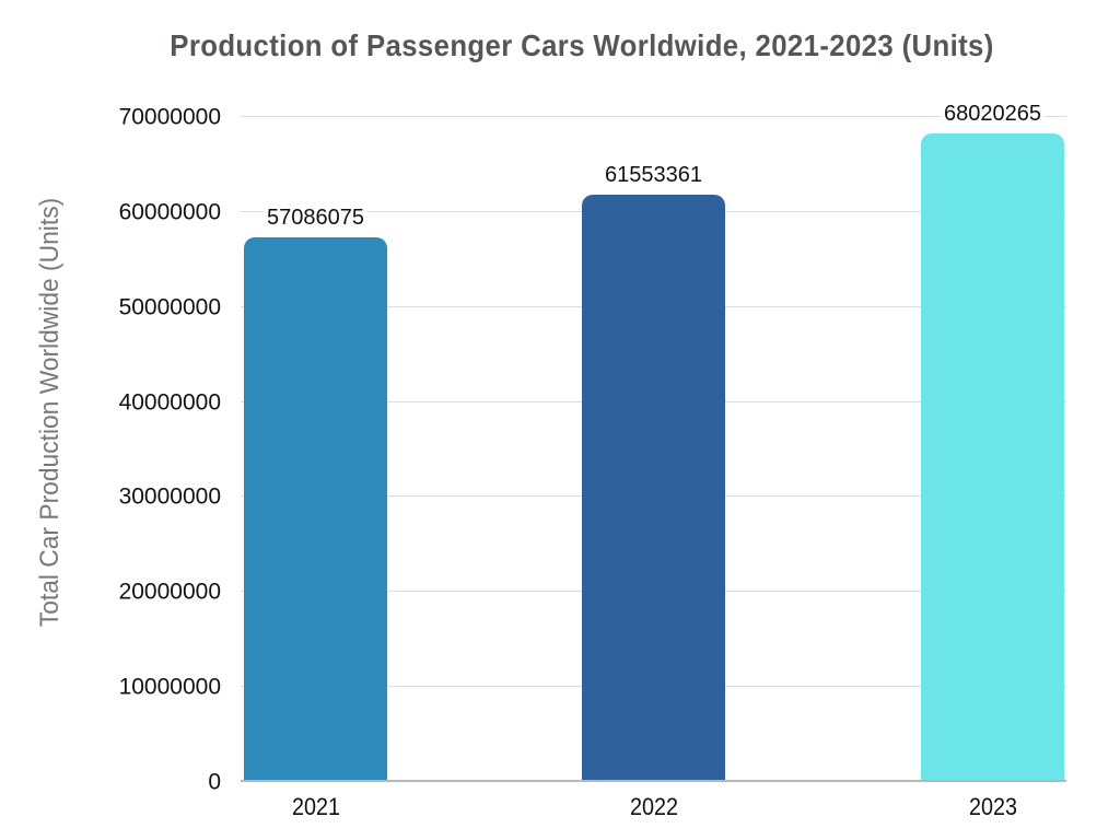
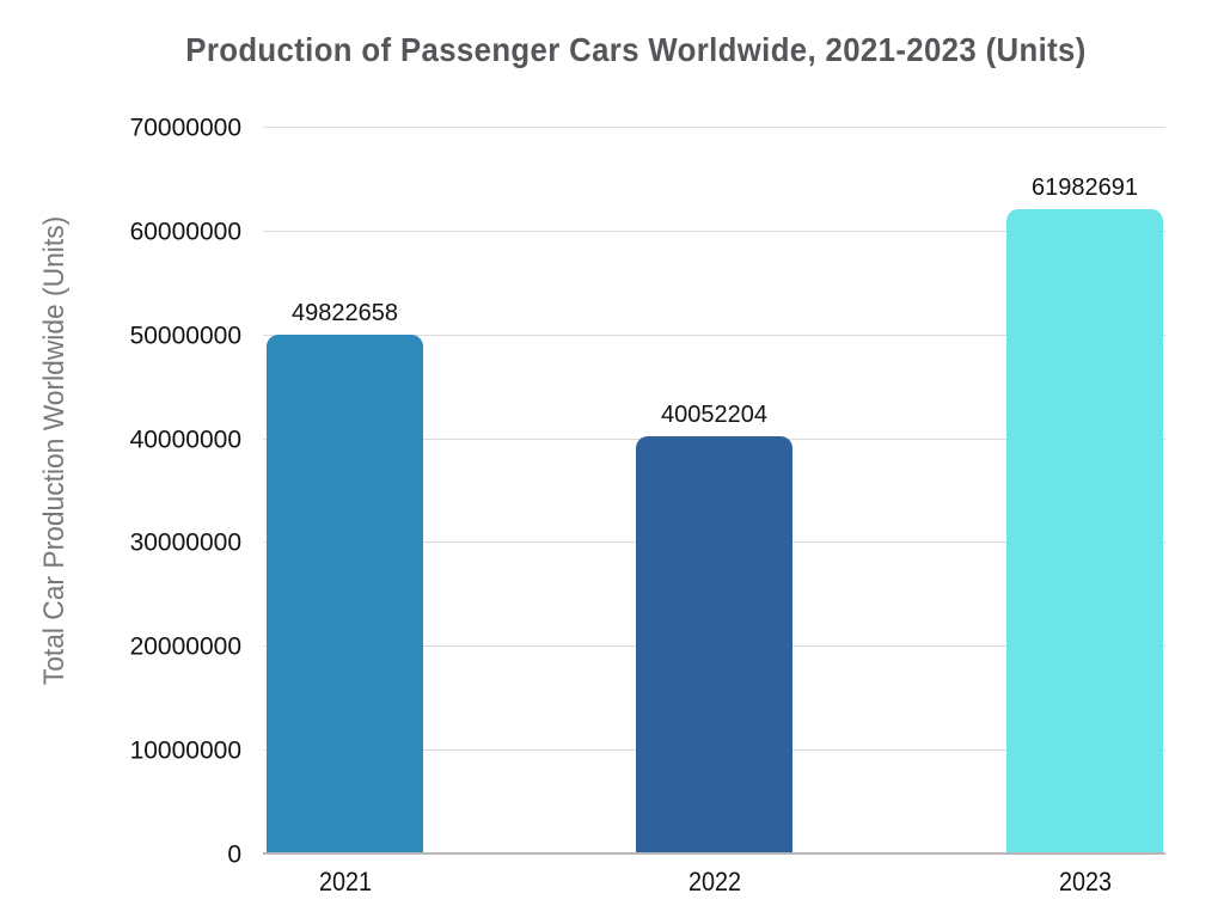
2021: 57086075 -> 49822658
2022: 61553361 -> 40052204
2023: 68020265 -> 61982691
